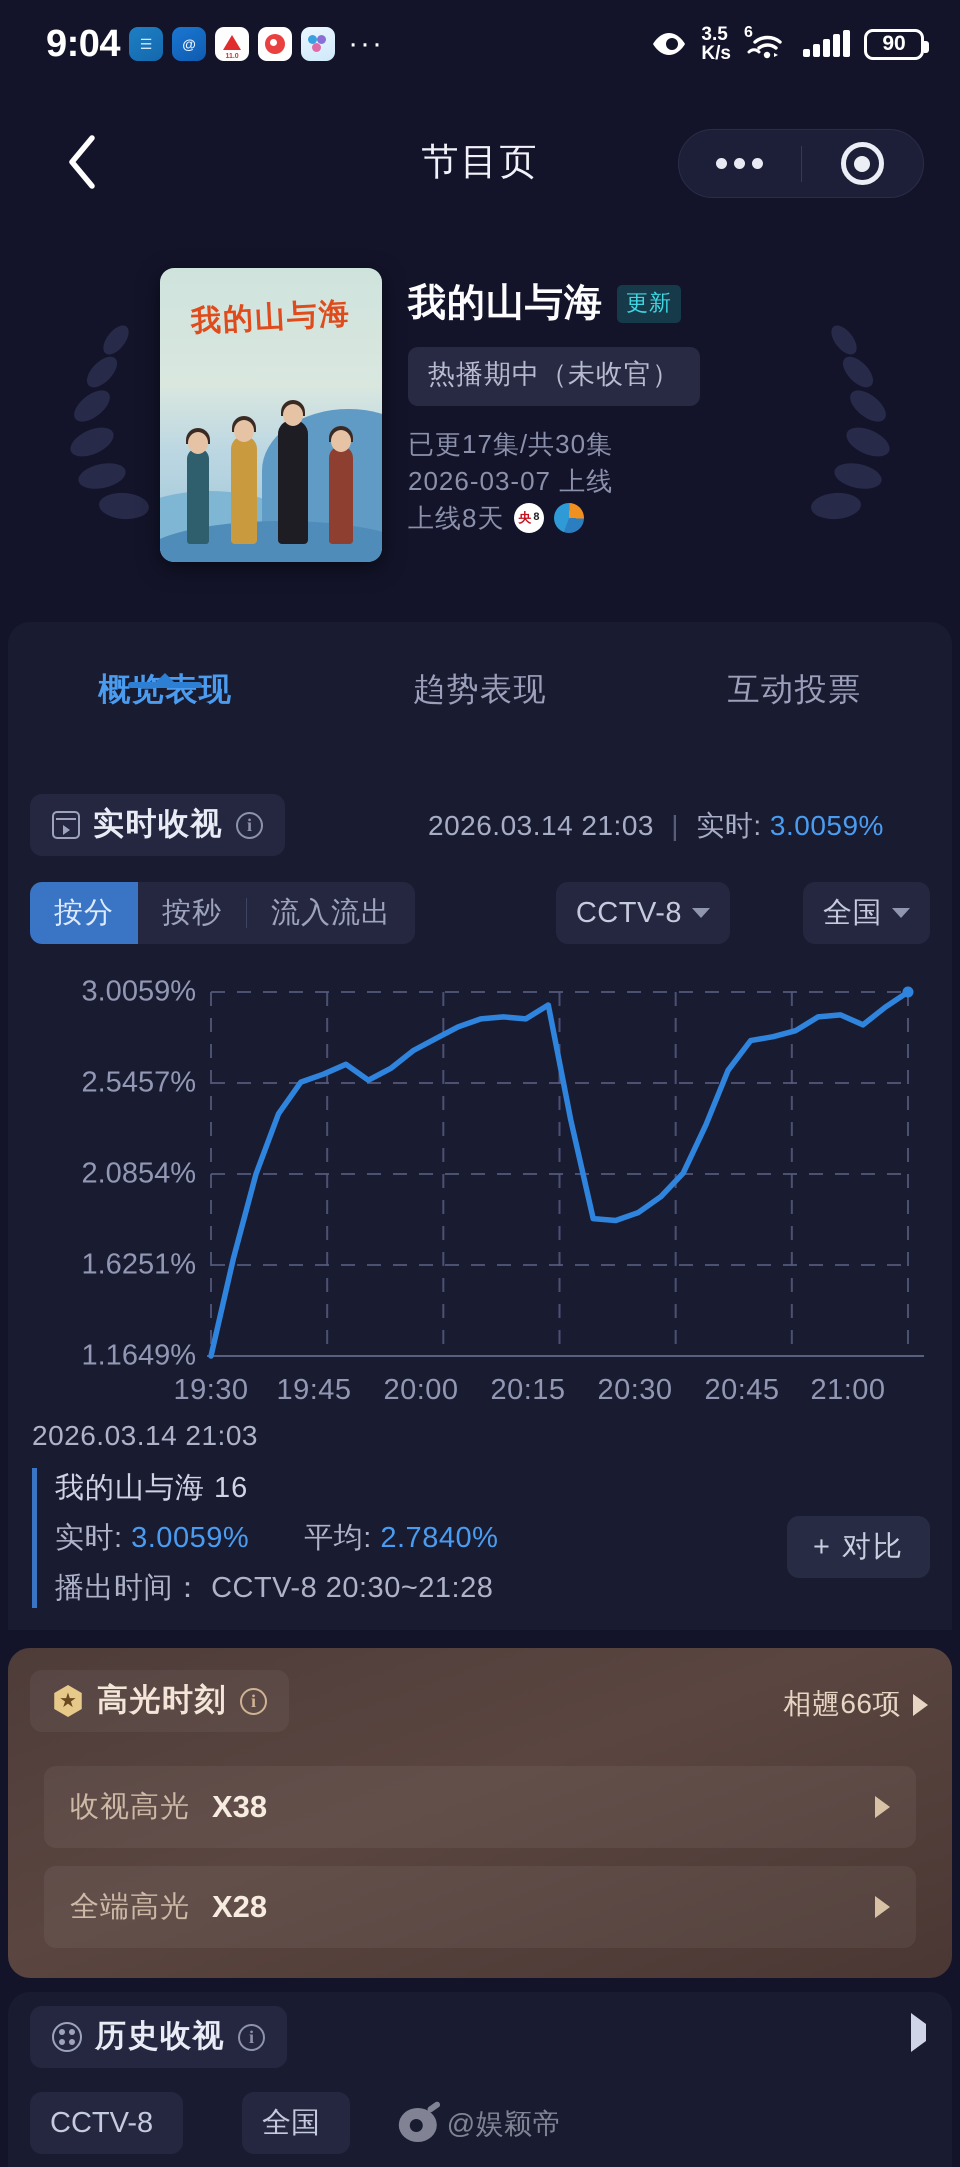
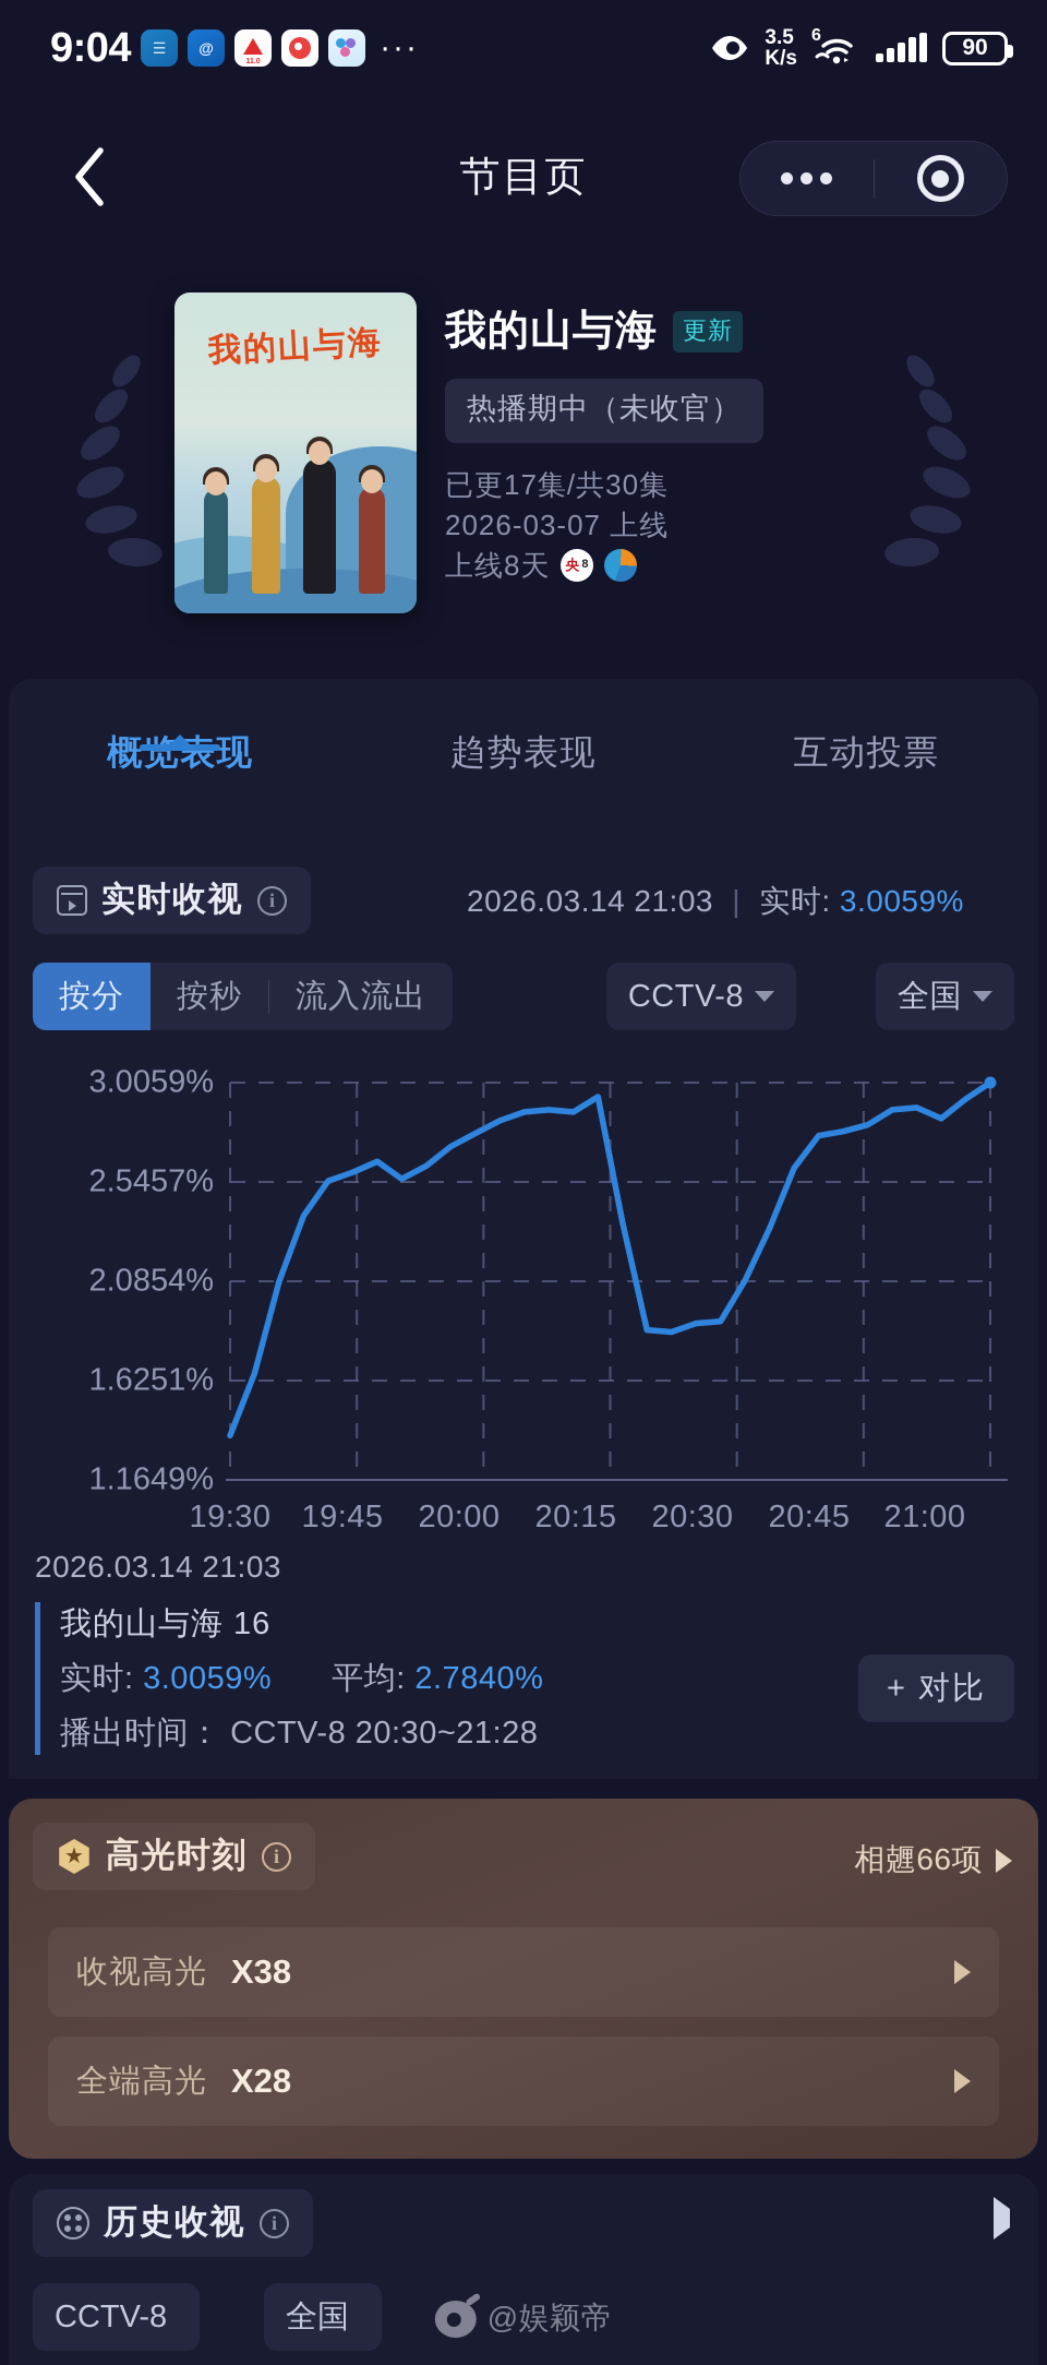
19:30: 1.16% -> 1.37%
20:30: 1.97% -> 1.90%
